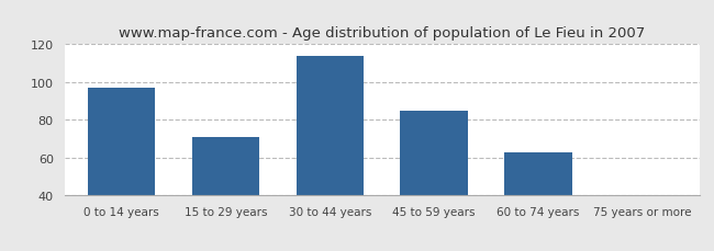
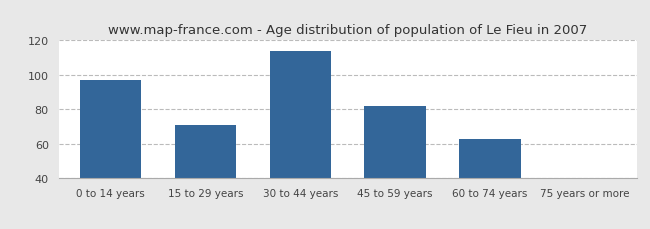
45 to 59 years: 85 -> 82
